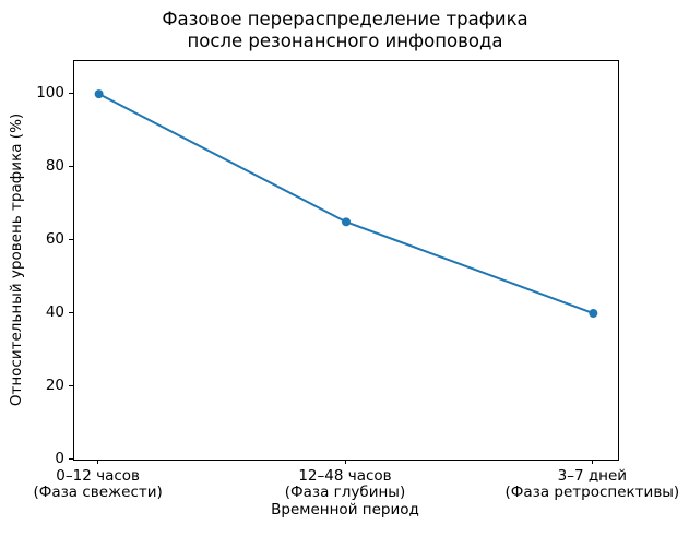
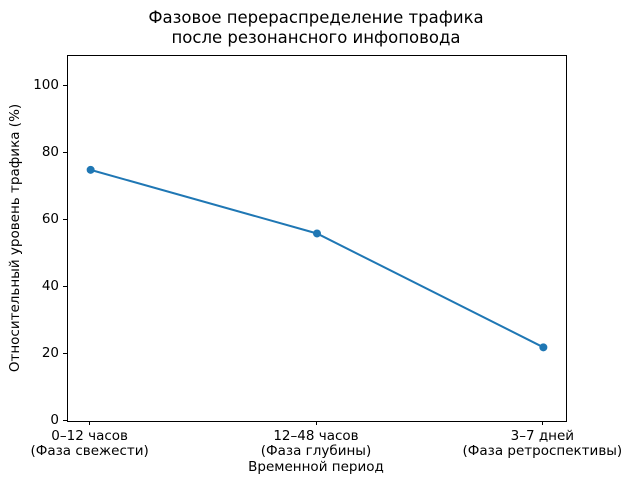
0–12 часов (Фаза свежести): 100 -> 75
12–48 часов (Фаза глубины): 65 -> 56
3–7 дней (Фаза ретроспективы): 40 -> 22
